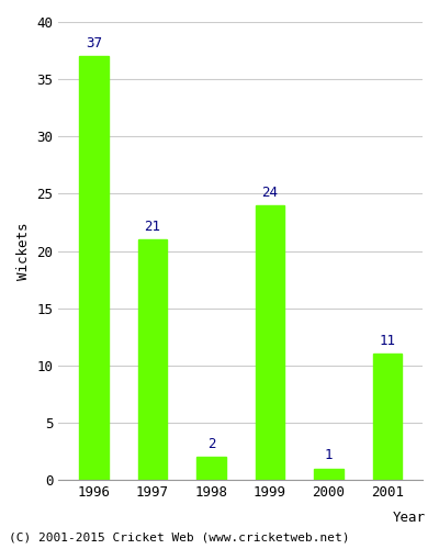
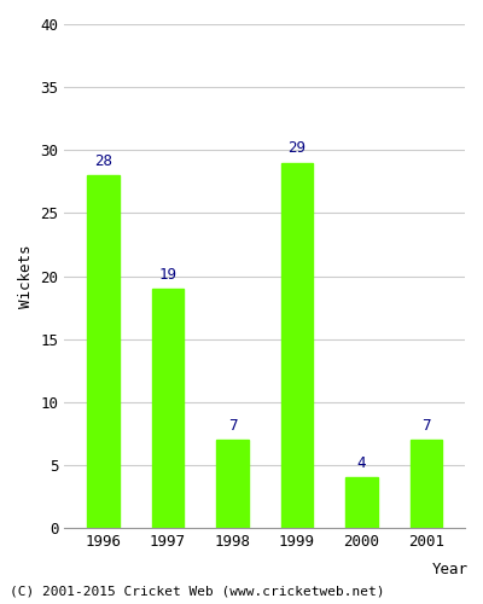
1996: 37 -> 28
1997: 21 -> 19
1998: 2 -> 7
1999: 24 -> 29
2000: 1 -> 4
2001: 11 -> 7
